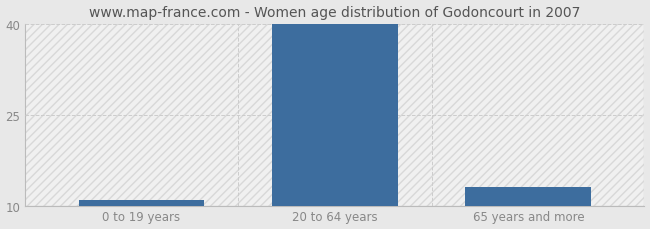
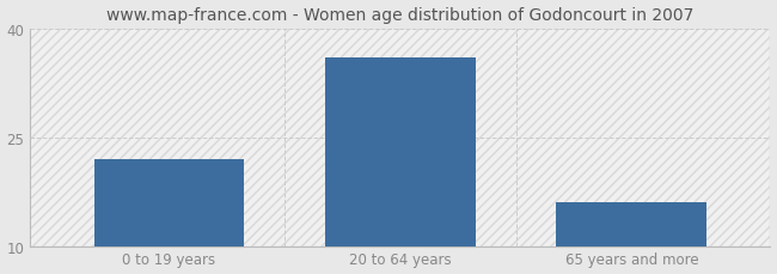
0 to 19 years: 11 -> 22
20 to 64 years: 40 -> 36
65 years and more: 13 -> 16
